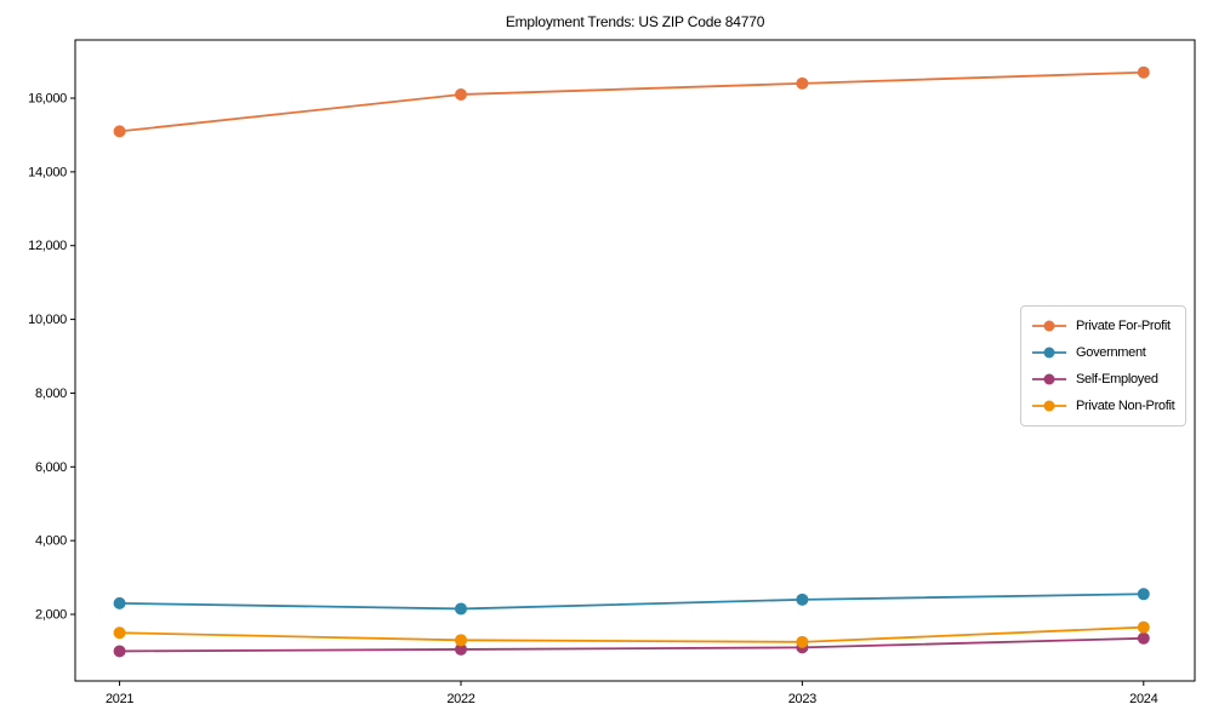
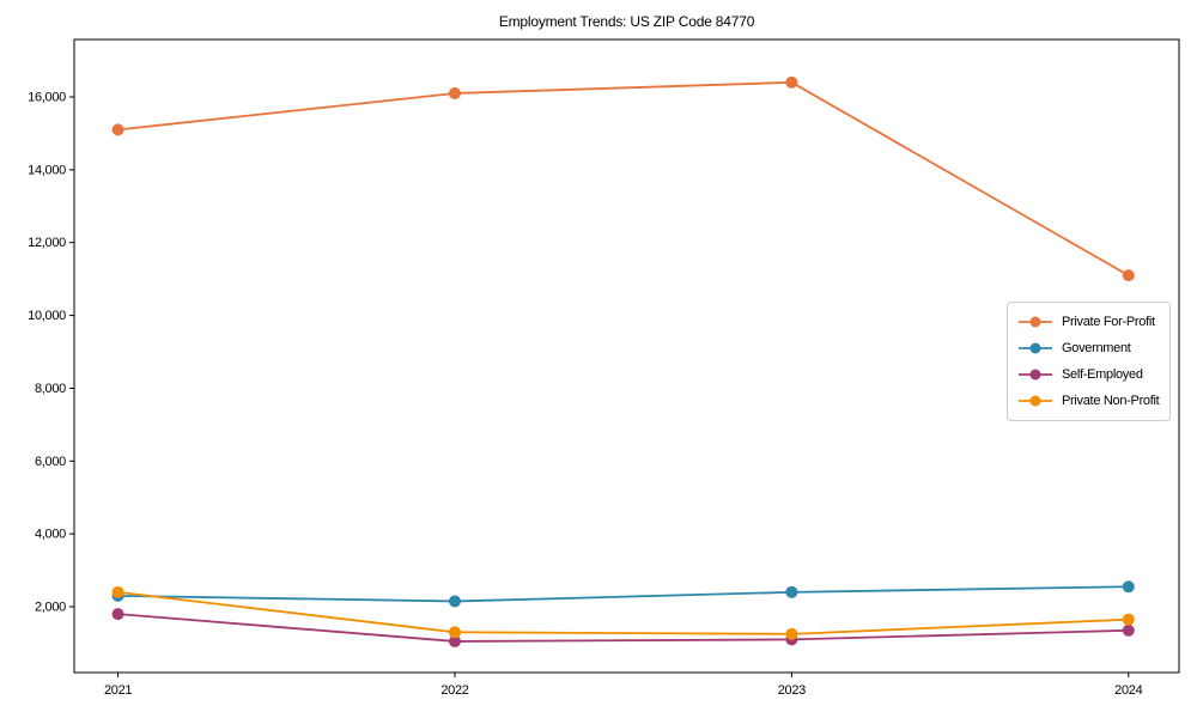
Self-Employed/2021: 1000 -> 1800
Private Non-Profit/2021: 1500 -> 2400
Private For-Profit/2024: 16700 -> 11100
